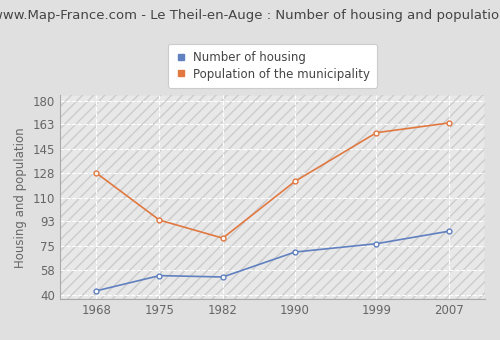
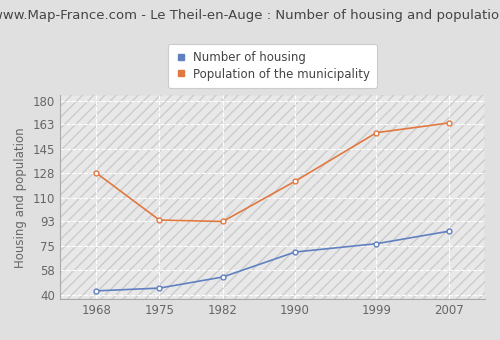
Number of housing/1975: 54 -> 45
Population of the municipality/1982: 81 -> 93
